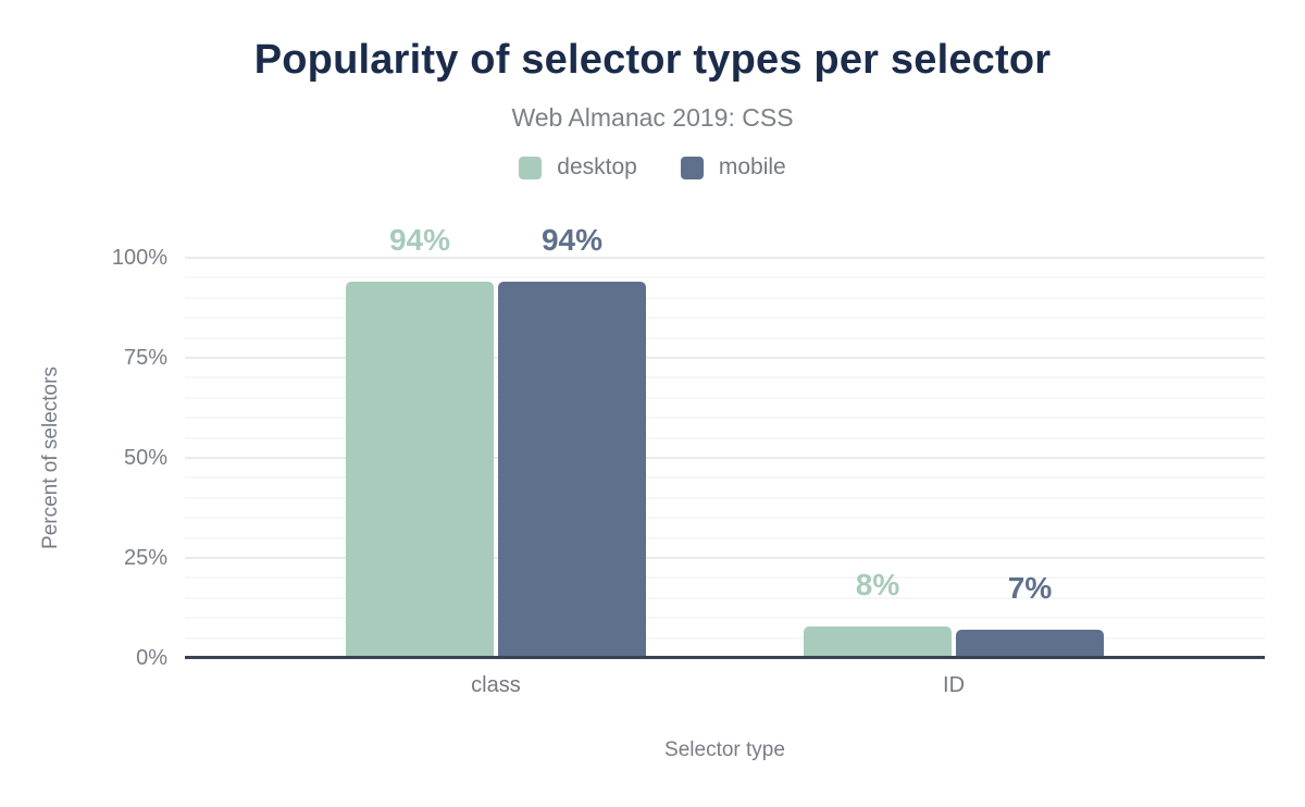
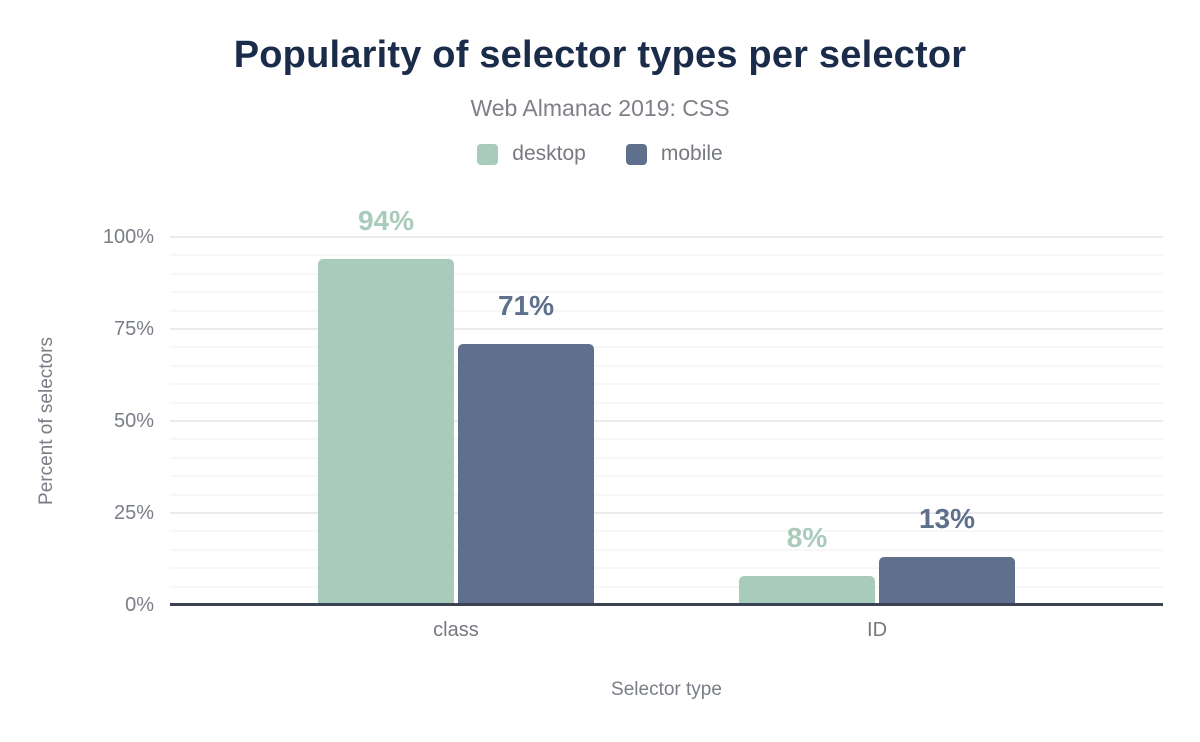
mobile/class: 94% -> 71%
mobile/ID: 7% -> 13%
